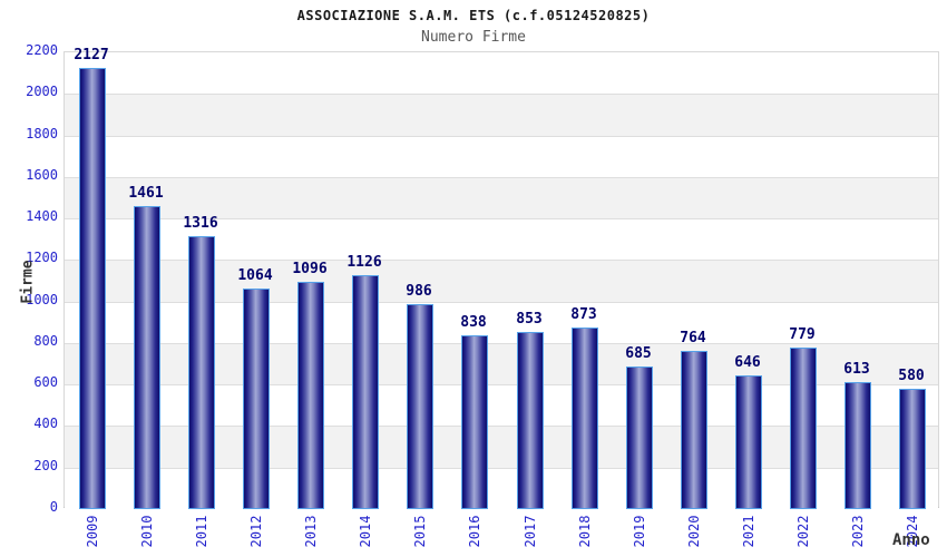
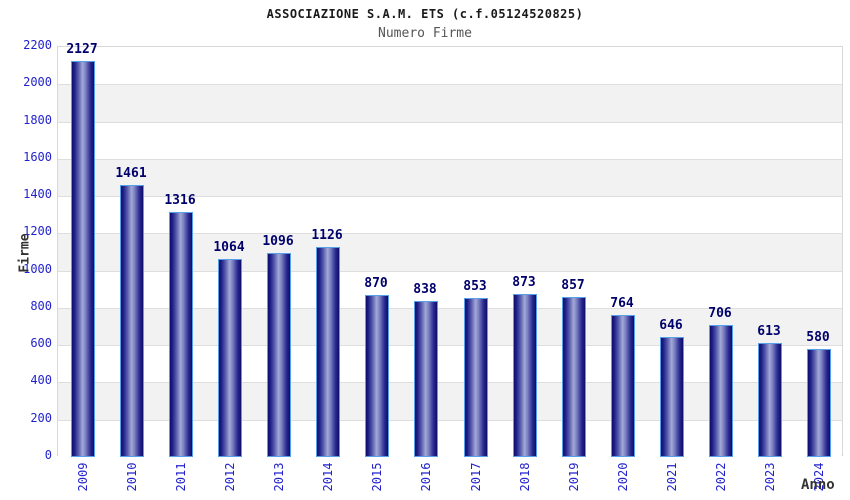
2015: 986 -> 870
2019: 685 -> 857
2022: 779 -> 706
